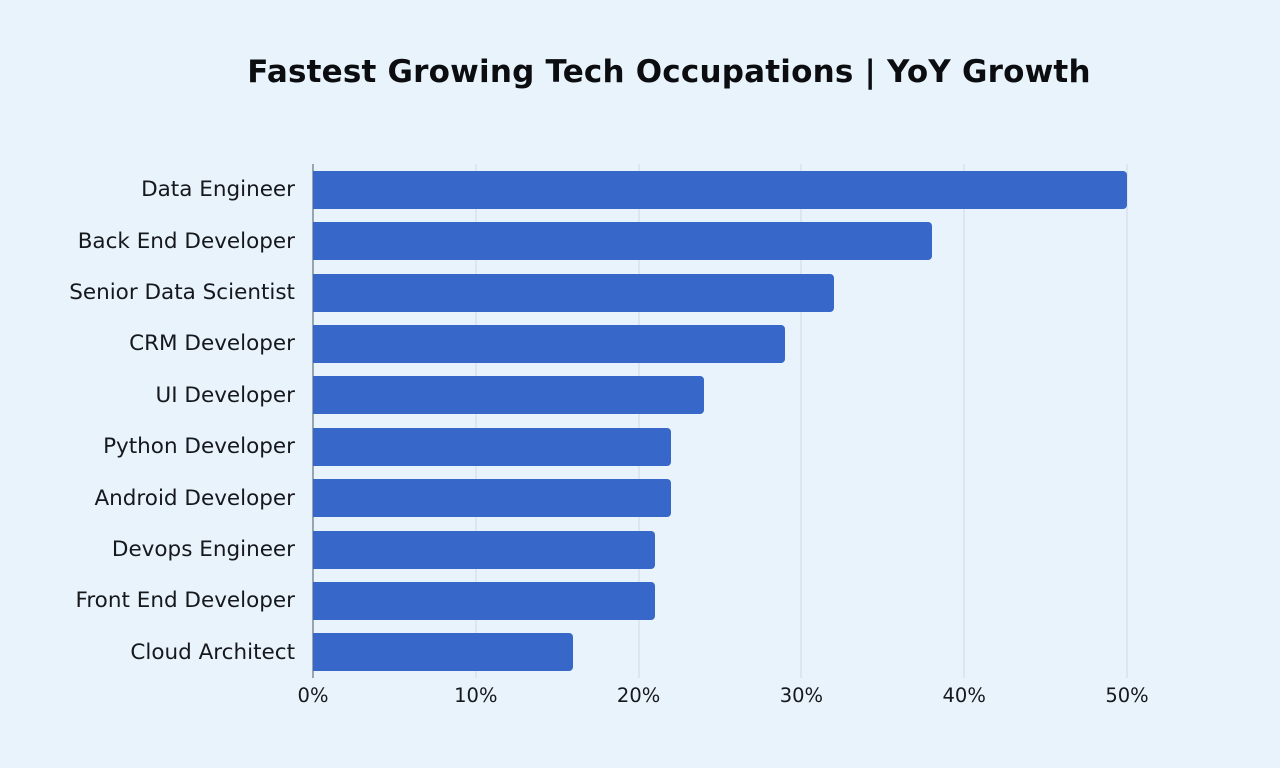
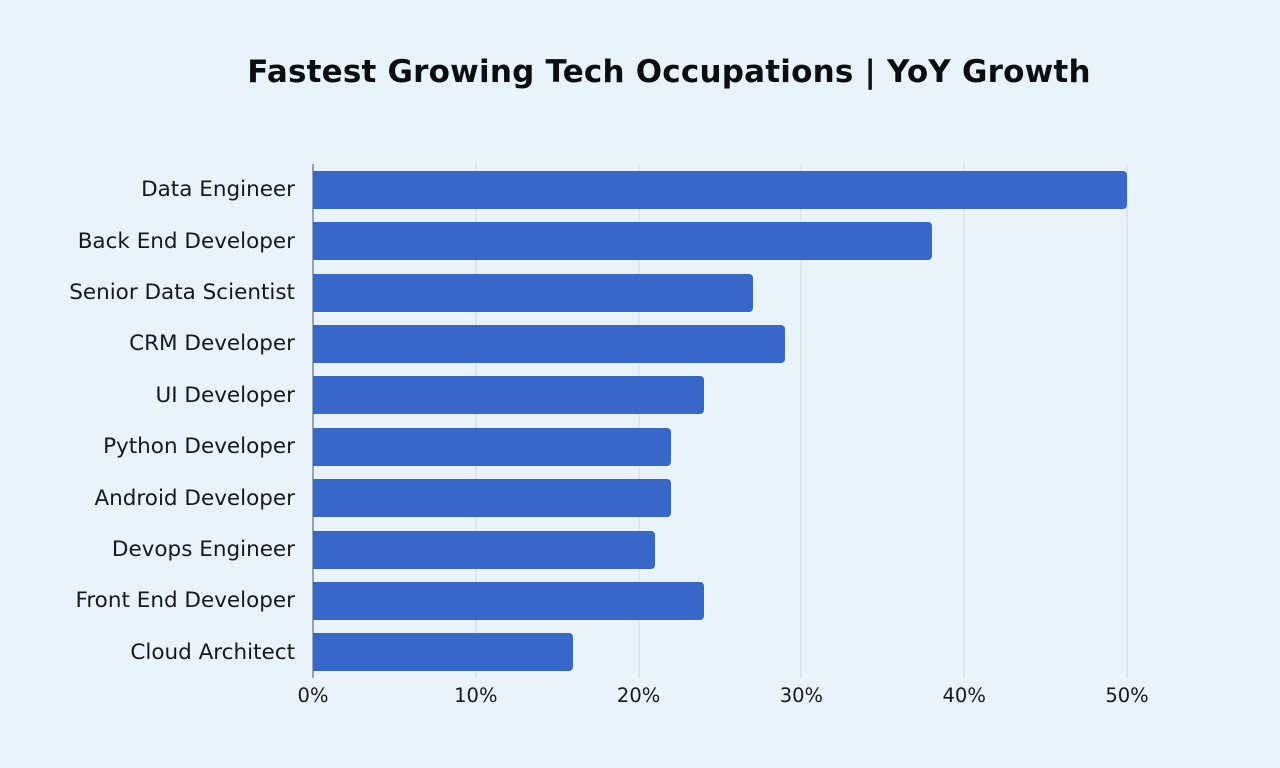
Senior Data Scientist: 32% -> 27%
Front End Developer: 21% -> 24%
